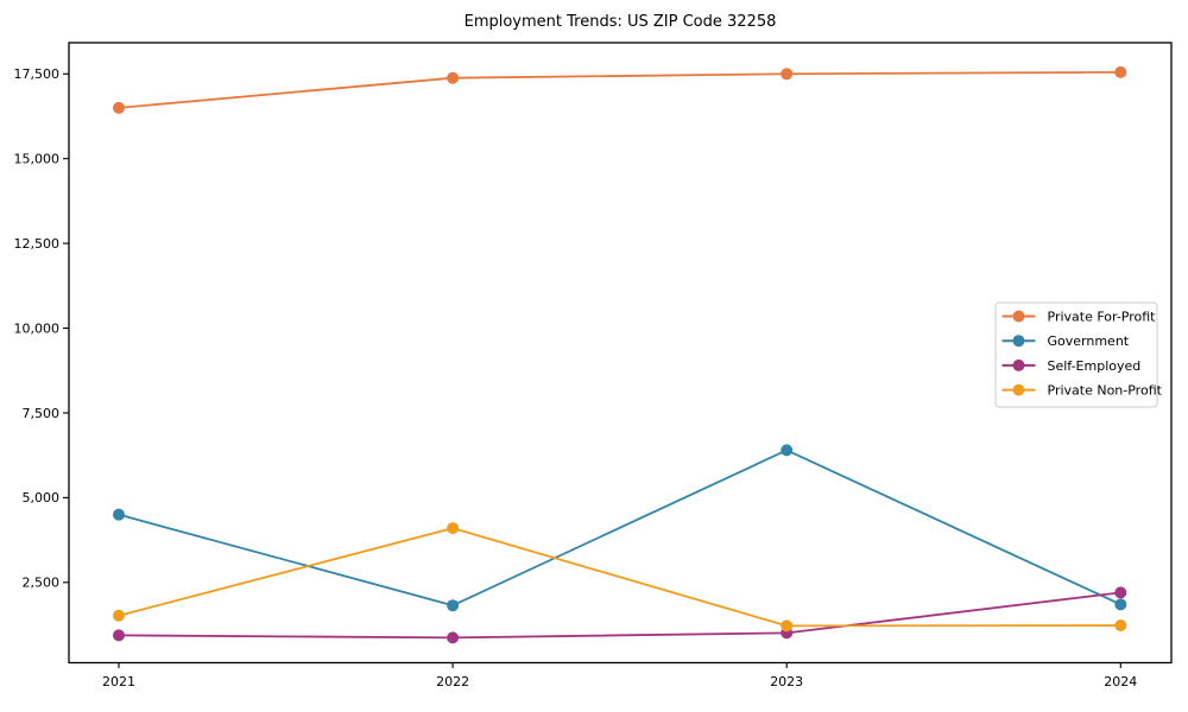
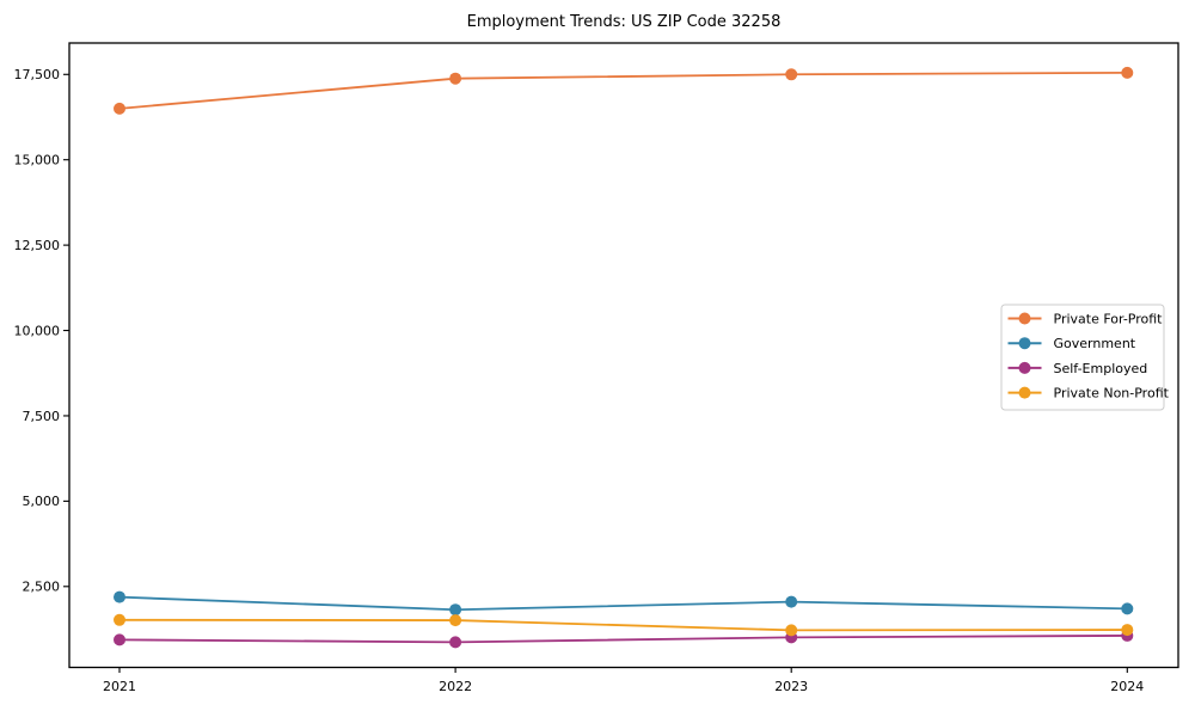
Government/2021: 4500 -> 2200
Private Non-Profit/2022: 4100 -> 1500
Government/2023: 6400 -> 2000
Self-Employed/2024: 2200 -> 1100
